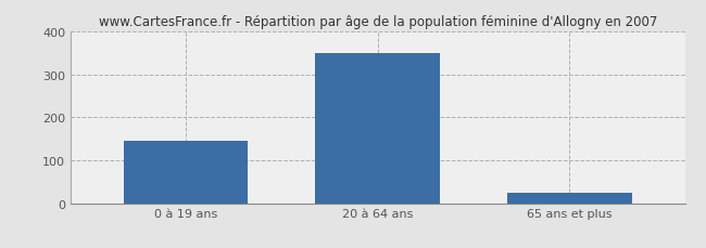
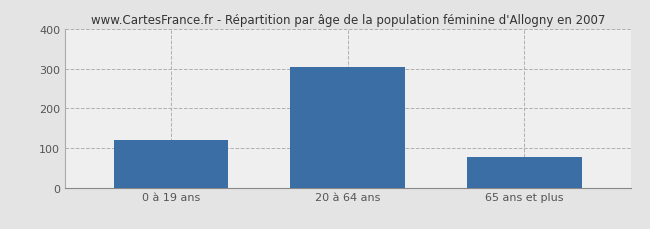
0 à 19 ans: 145 -> 119
20 à 64 ans: 350 -> 303
65 ans et plus: 25 -> 77
